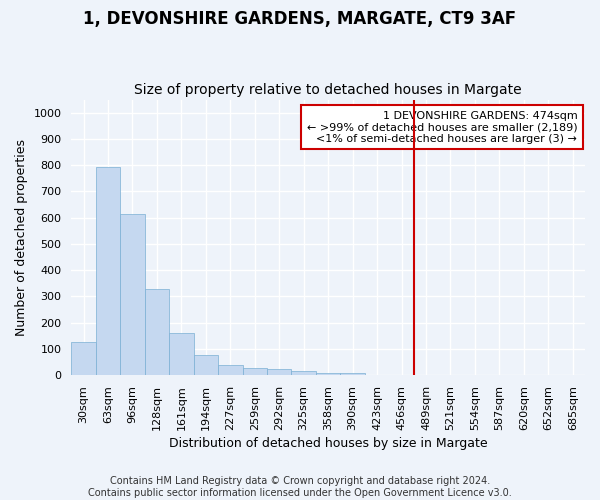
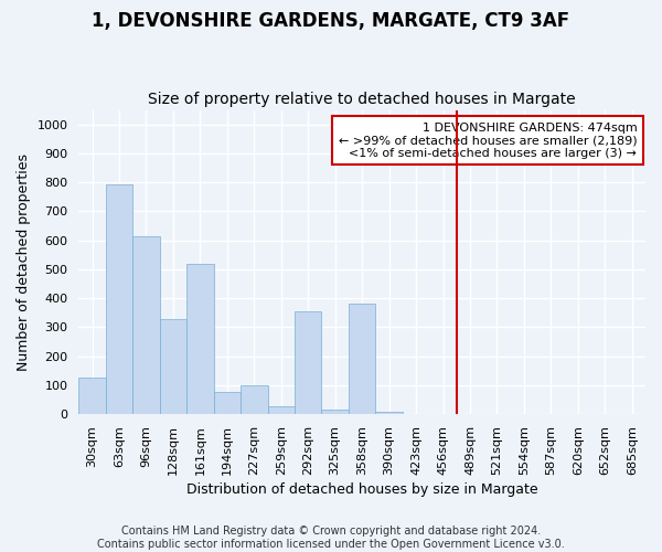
161sqm: 162 -> 520
227sqm: 40 -> 100
292sqm: 22 -> 355
358sqm: 8 -> 380
